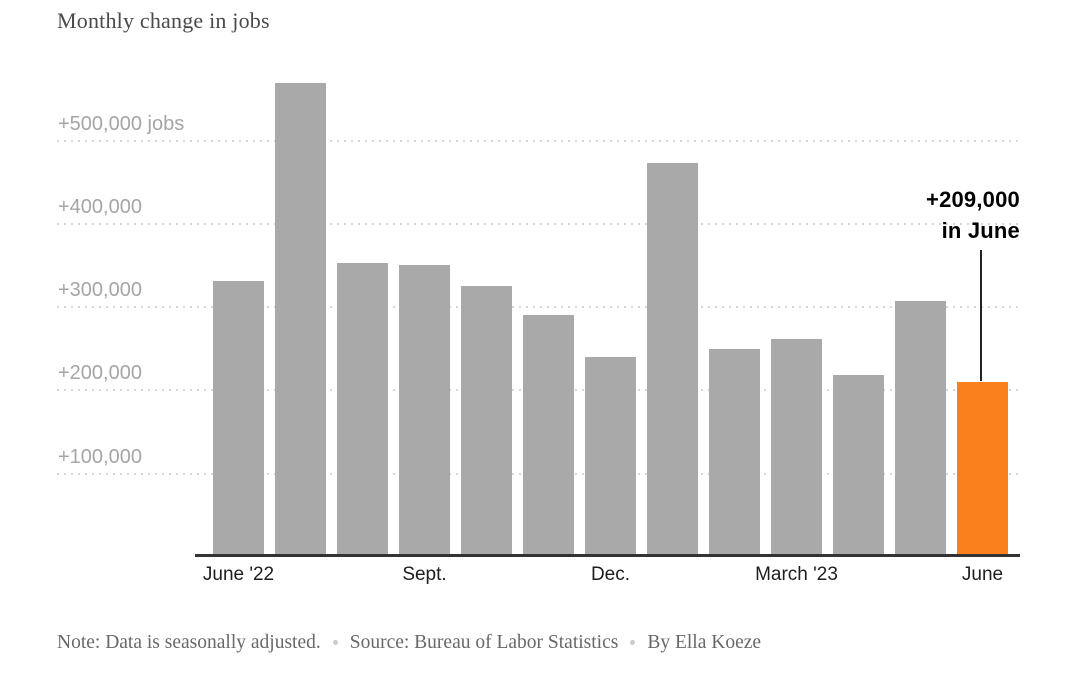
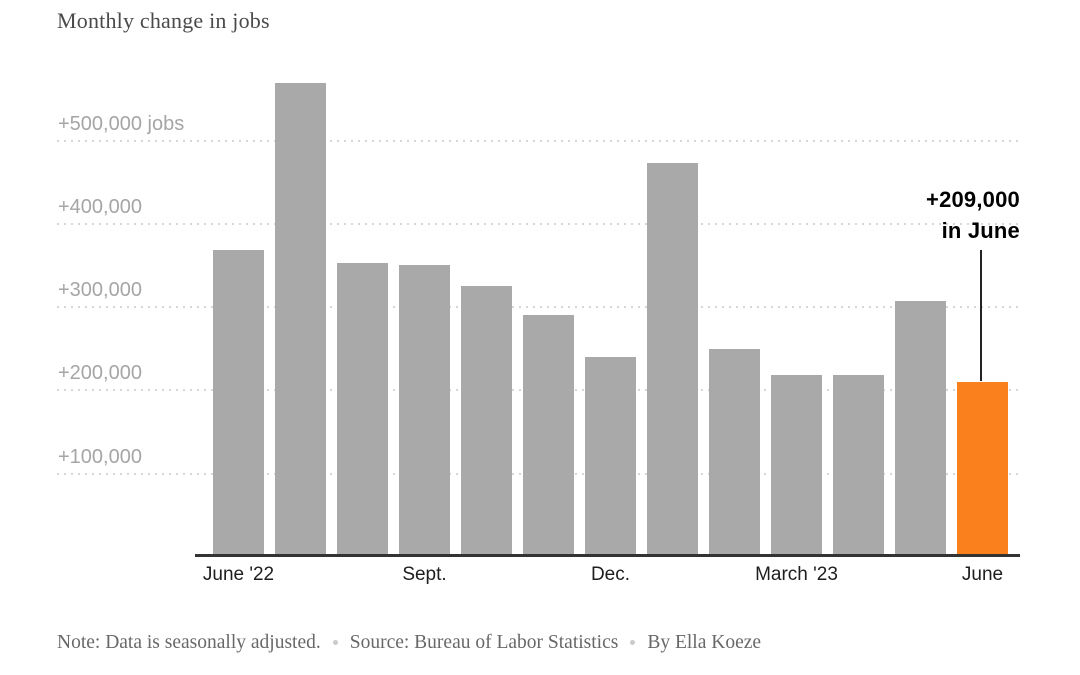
June '22: 330000 -> 370000
March '23: 260000 -> 220000
